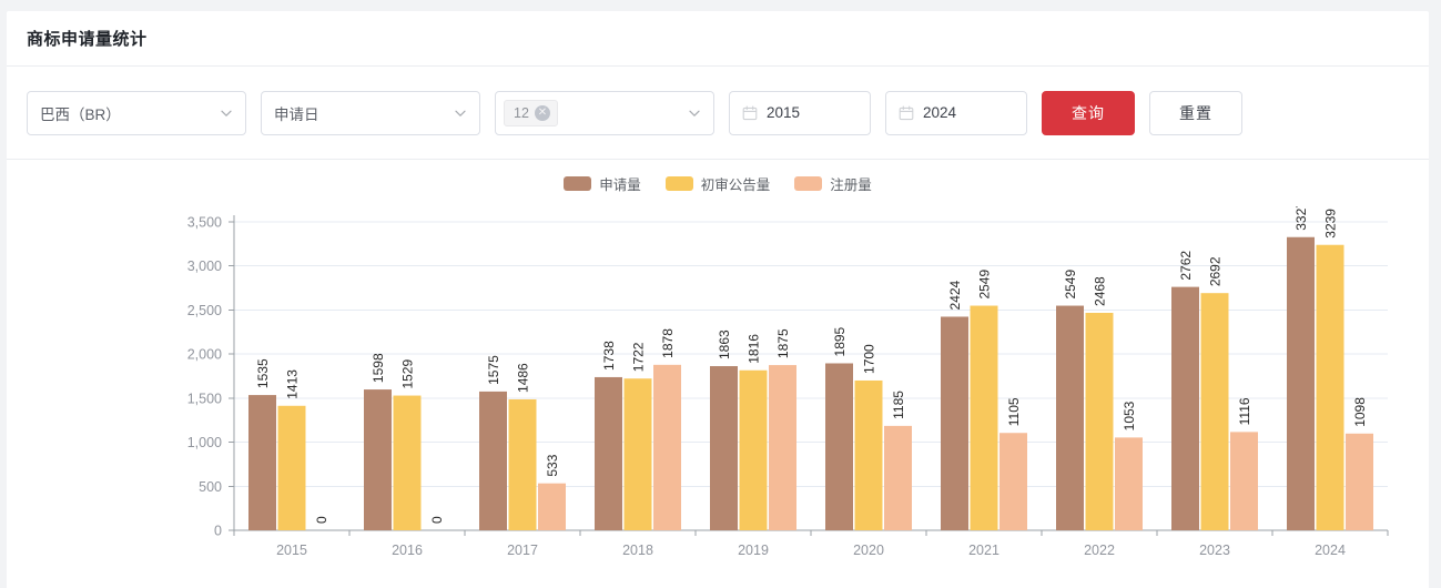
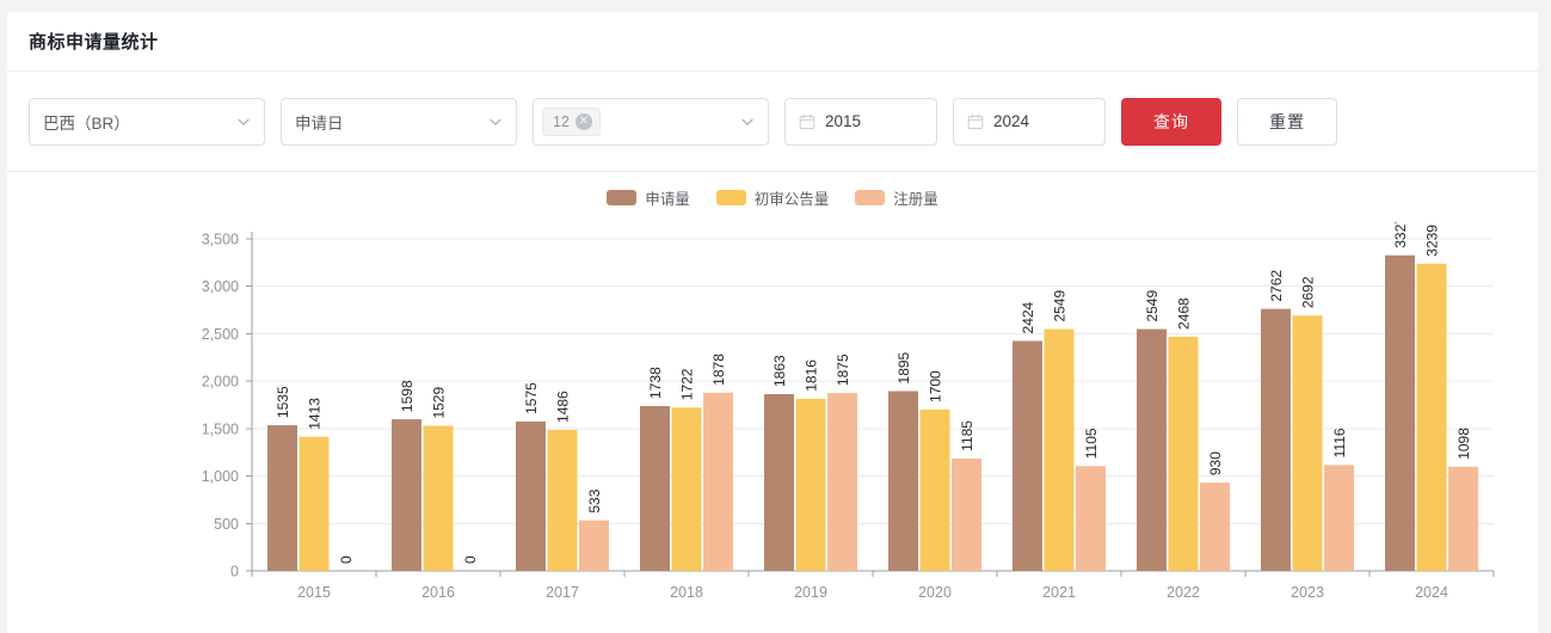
注册量/2022: 1053 -> 930
